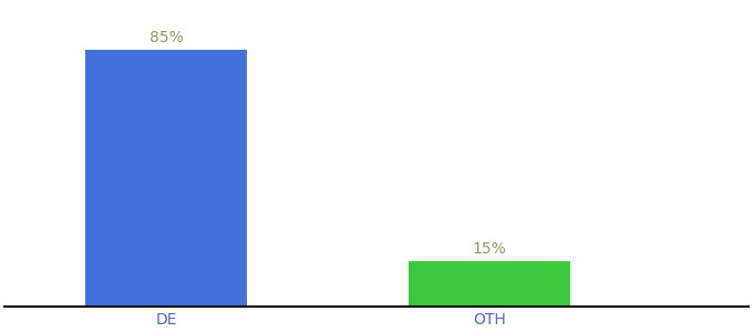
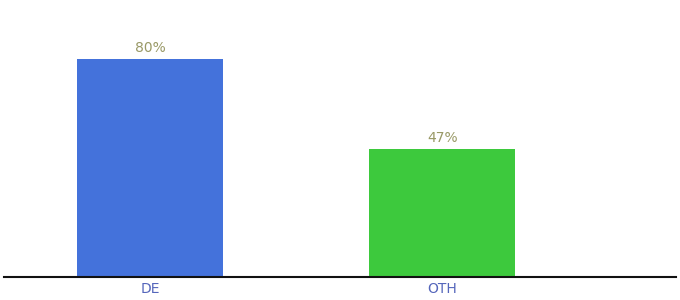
DE: 85% -> 80%
OTH: 15% -> 47%
